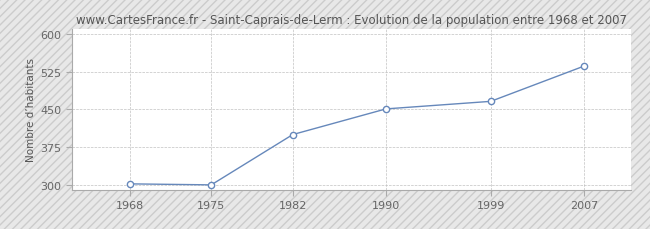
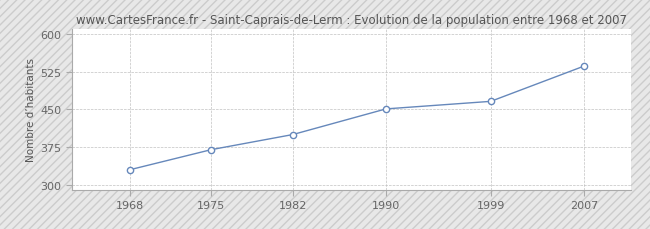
1968: 302 -> 330
1975: 300 -> 370
